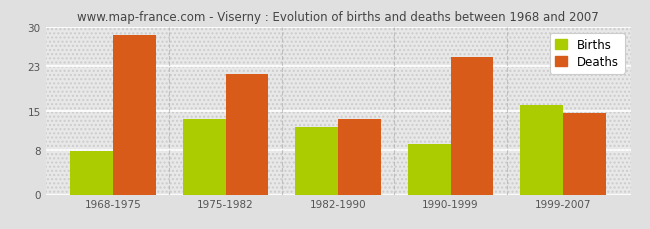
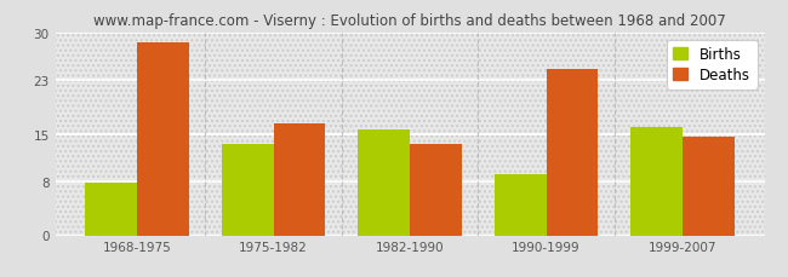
Deaths/1975-1982: 21.5 -> 16.6
Births/1982-1990: 12.0 -> 15.6
